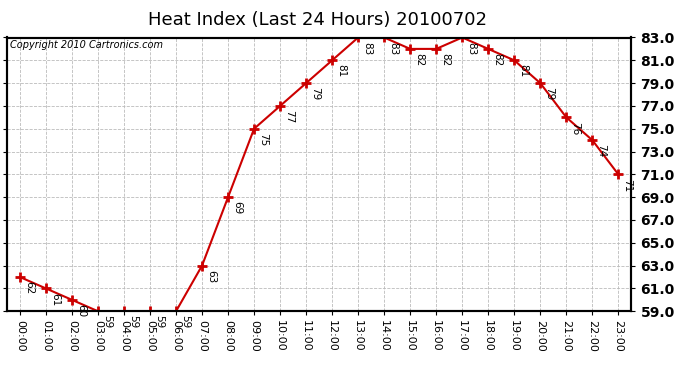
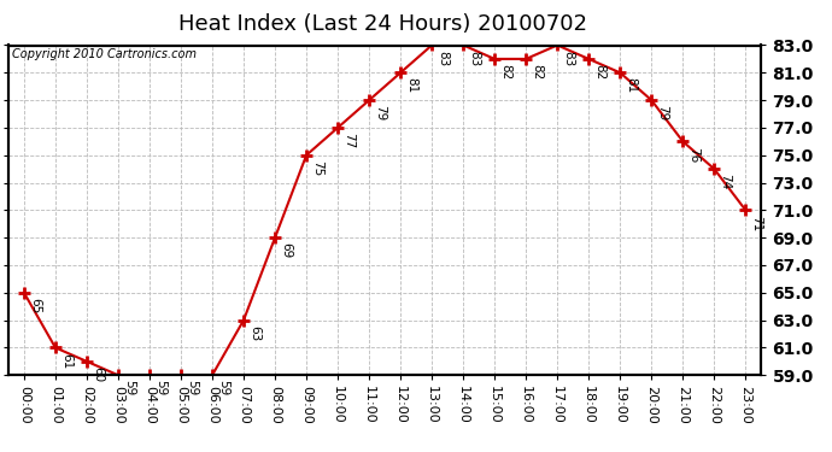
00:00: 62 -> 65
